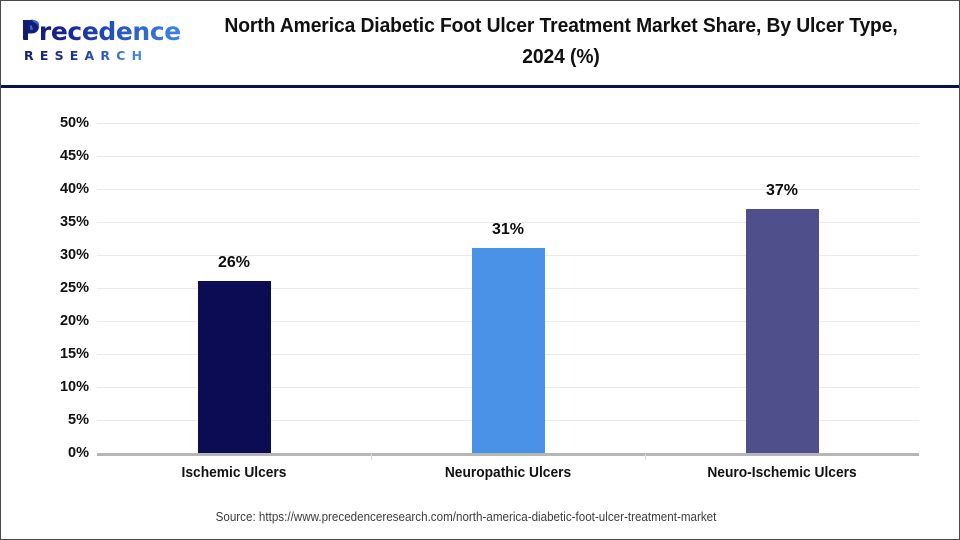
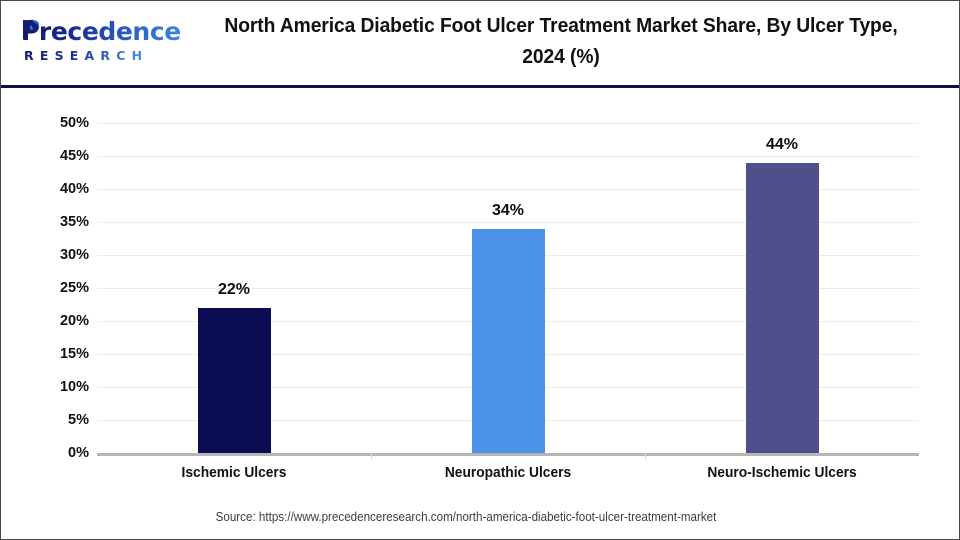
Ischemic Ulcers: 26% -> 22%
Neuropathic Ulcers: 31% -> 34%
Neuro-Ischemic Ulcers: 37% -> 44%
